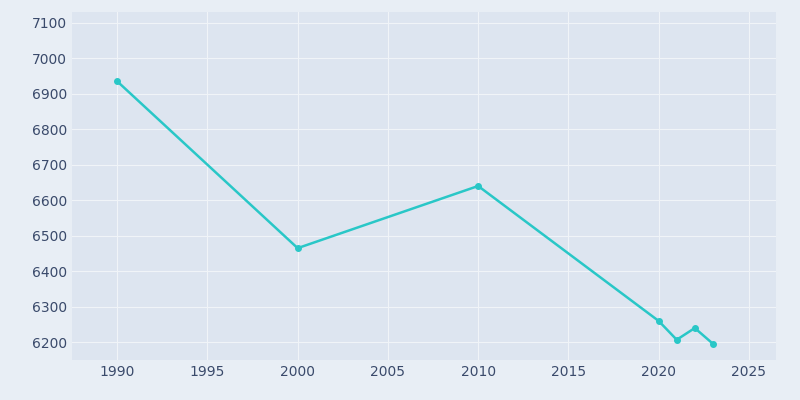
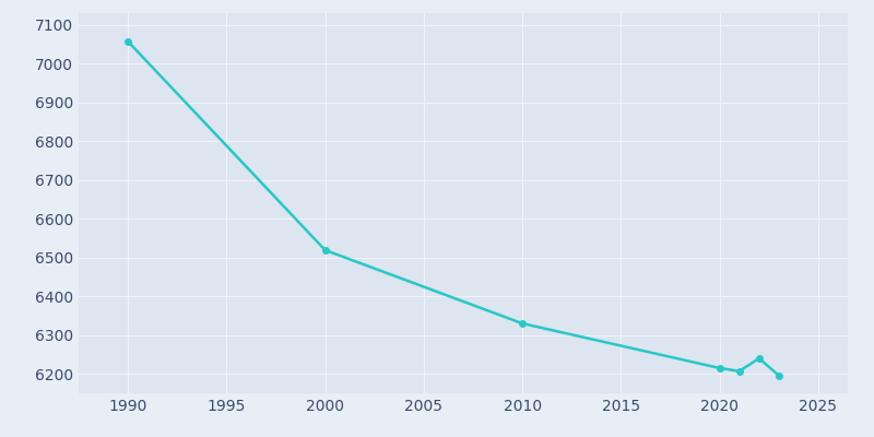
1990: 6935 -> 7057
2000: 6465 -> 6519
2010: 6640 -> 6330
2020: 6260 -> 6215
